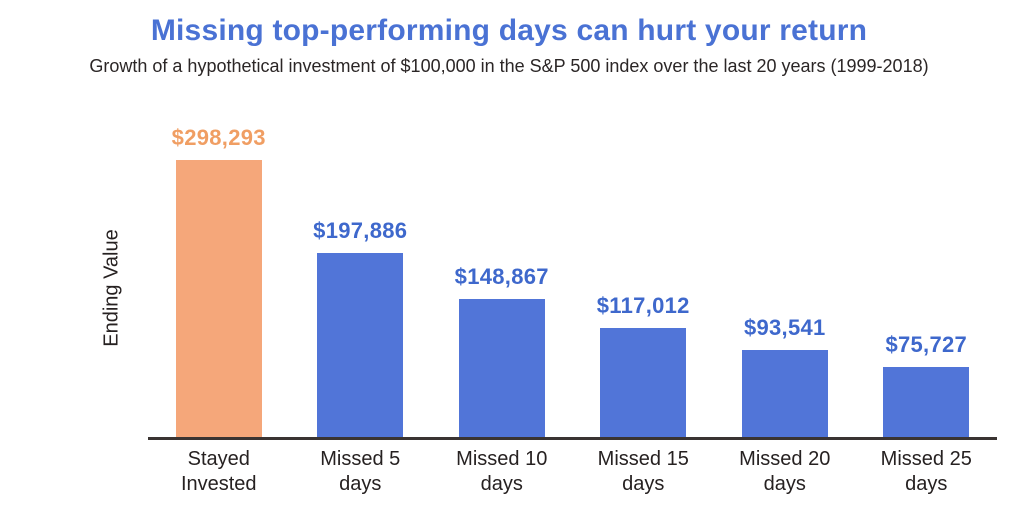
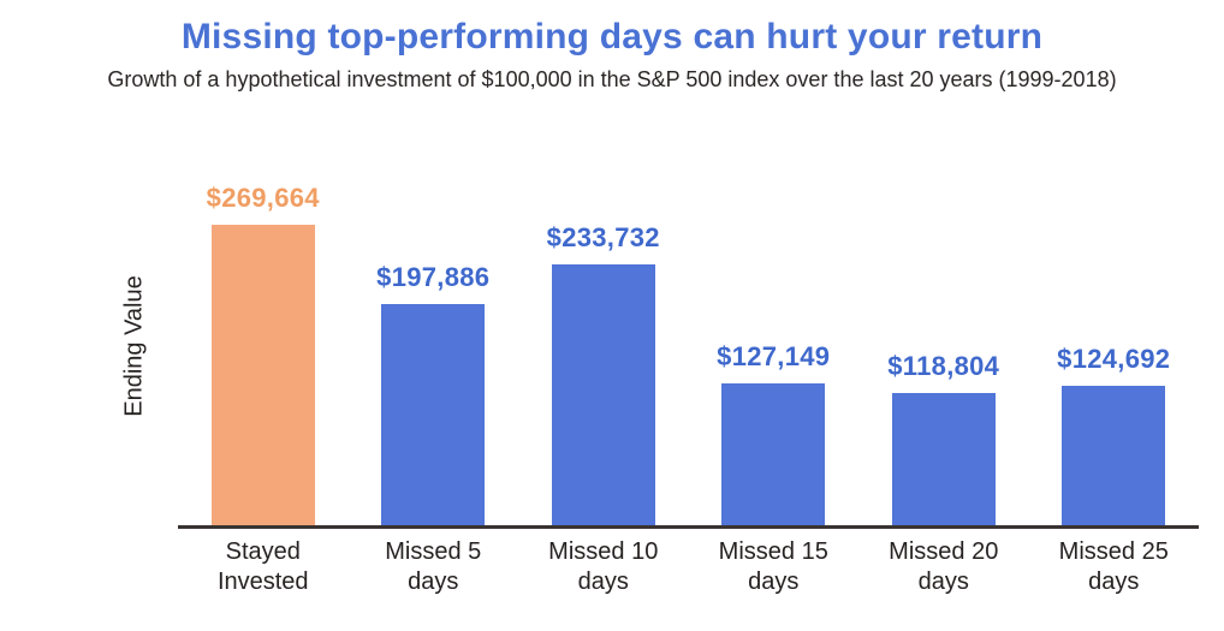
Stayed Invested: $298,293 -> $269,664
Missed 10 days: $148,867 -> $233,732
Missed 15 days: $117,012 -> $127,149
Missed 20 days: $93,541 -> $118,804
Missed 25 days: $75,727 -> $124,692
